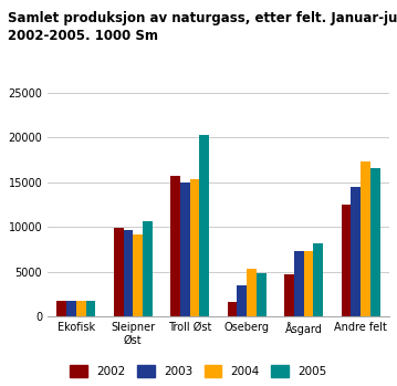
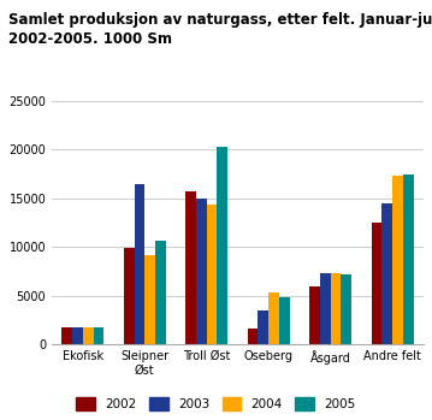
2003/Sleipner Øst: 9600 -> 16400
2004/Troll Øst: 15300 -> 14400
2002/Åsgard: 4700 -> 6000
2005/Åsgard: 8200 -> 7200
2005/Andre felt: 16600 -> 17400
